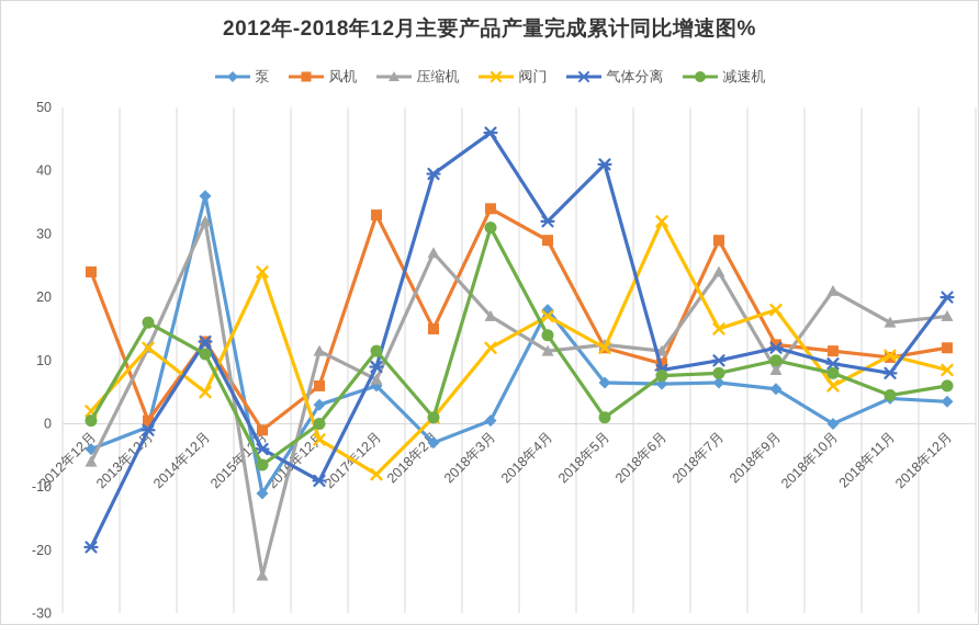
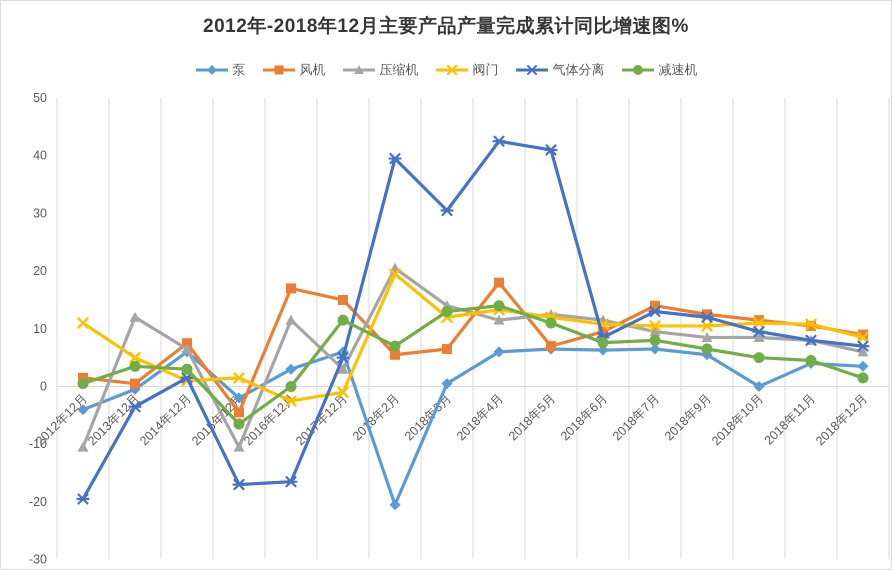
风机/2012年12月: 24 -> 2
压缩机/2012年12月: -6 -> -10
阀门/2012年12月: 2 -> 11
阀门/2013年12月: 12 -> 5
气体分离/2013年12月: -1 -> -4
减速机/2013年12月: 16 -> 4
泵/2014年12月: 36 -> 6
风机/2014年12月: 13 -> 8
压缩机/2014年12月: 32 -> 6
阀门/2014年12月: 5 -> 1
气体分离/2014年12月: 13 -> 2
减速机/2014年12月: 11 -> 3
泵/2015年12月: -11 -> -2
风机/2015年12月: -1 -> -4
压缩机/2015年12月: -24 -> -10
阀门/2015年12月: 24 -> 2
气体分离/2015年12月: -4 -> -17
风机/2016年12月: 6 -> 17
气体分离/2016年12月: -9 -> -16
风机/2017年12月: 33 -> 15
压缩机/2017年12月: 7 -> 3
阀门/2017年12月: -8 -> -1
气体分离/2017年12月: 9 -> 5
泵/2018年2月: -3 -> -20
风机/2018年2月: 15 -> 6
压缩机/2018年2月: 27 -> 20
阀门/2018年2月: 1 -> 20
减速机/2018年2月: 1 -> 7
风机/2018年3月: 34 -> 6
压缩机/2018年3月: 17 -> 14
气体分离/2018年3月: 46 -> 30
减速机/2018年3月: 31 -> 13
泵/2018年4月: 18 -> 6
风机/2018年4月: 29 -> 18
阀门/2018年4月: 17 -> 13
气体分离/2018年4月: 32 -> 42
风机/2018年5月: 12 -> 7
减速机/2018年5月: 1 -> 11
阀门/2018年6月: 32 -> 11
风机/2018年7月: 29 -> 14
压缩机/2018年7月: 24 -> 10
阀门/2018年7月: 15 -> 10
气体分离/2018年7月: 10 -> 13
阀门/2018年9月: 18 -> 10
减速机/2018年9月: 10 -> 6
压缩机/2018年10月: 21 -> 8
阀门/2018年10月: 6 -> 11
减速机/2018年10月: 8 -> 5
压缩机/2018年11月: 16 -> 8
风机/2018年12月: 12 -> 9
压缩机/2018年12月: 17 -> 6
气体分离/2018年12月: 20 -> 7
减速机/2018年12月: 6 -> 2
